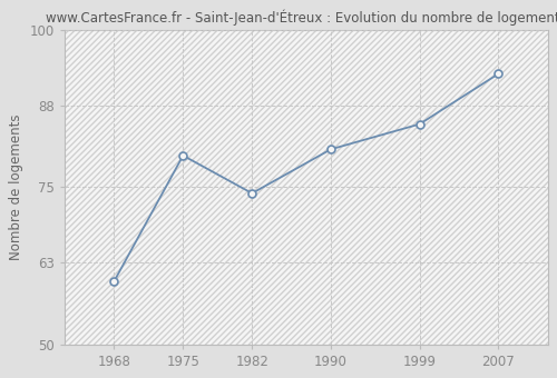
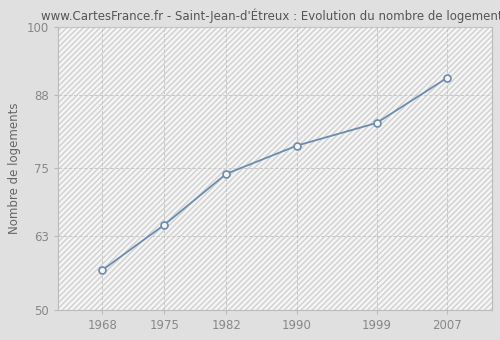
1968: 60 -> 57
1975: 80 -> 65
1990: 81 -> 79
1999: 85 -> 83
2007: 93 -> 91
